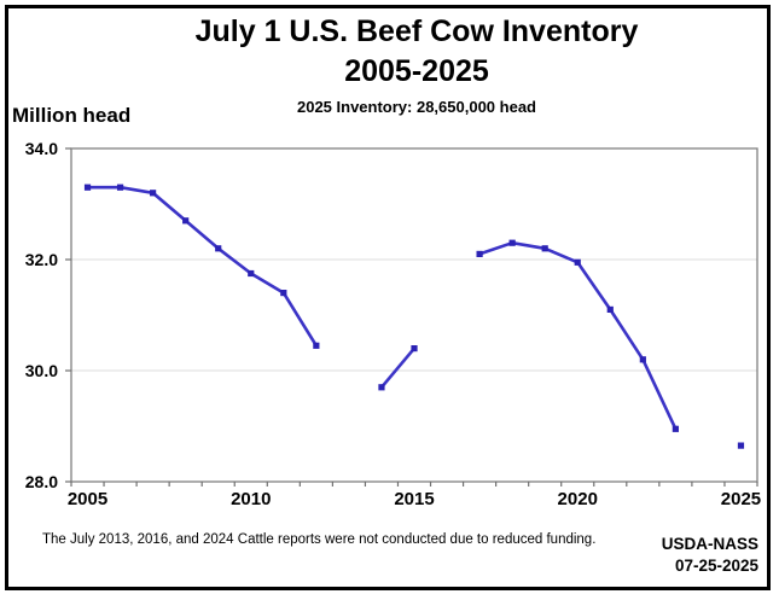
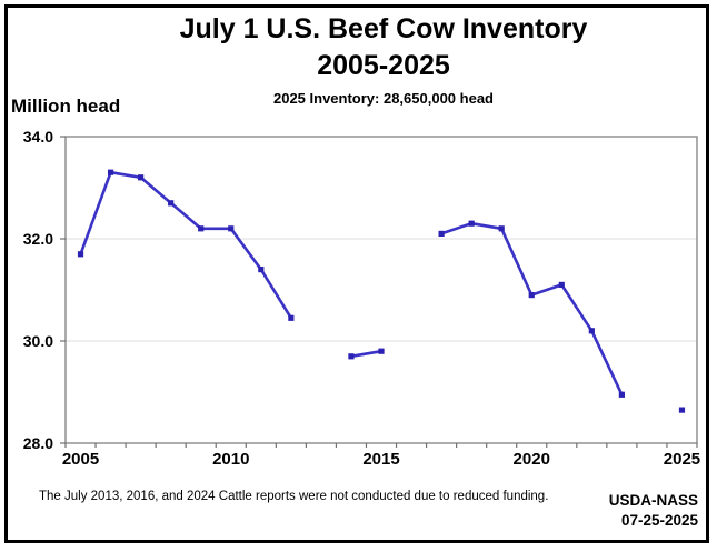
2005: 33.3 -> 31.7
2010: 31.8 -> 32.2
2015: 30.4 -> 29.8
2020: 31.9 -> 30.9
